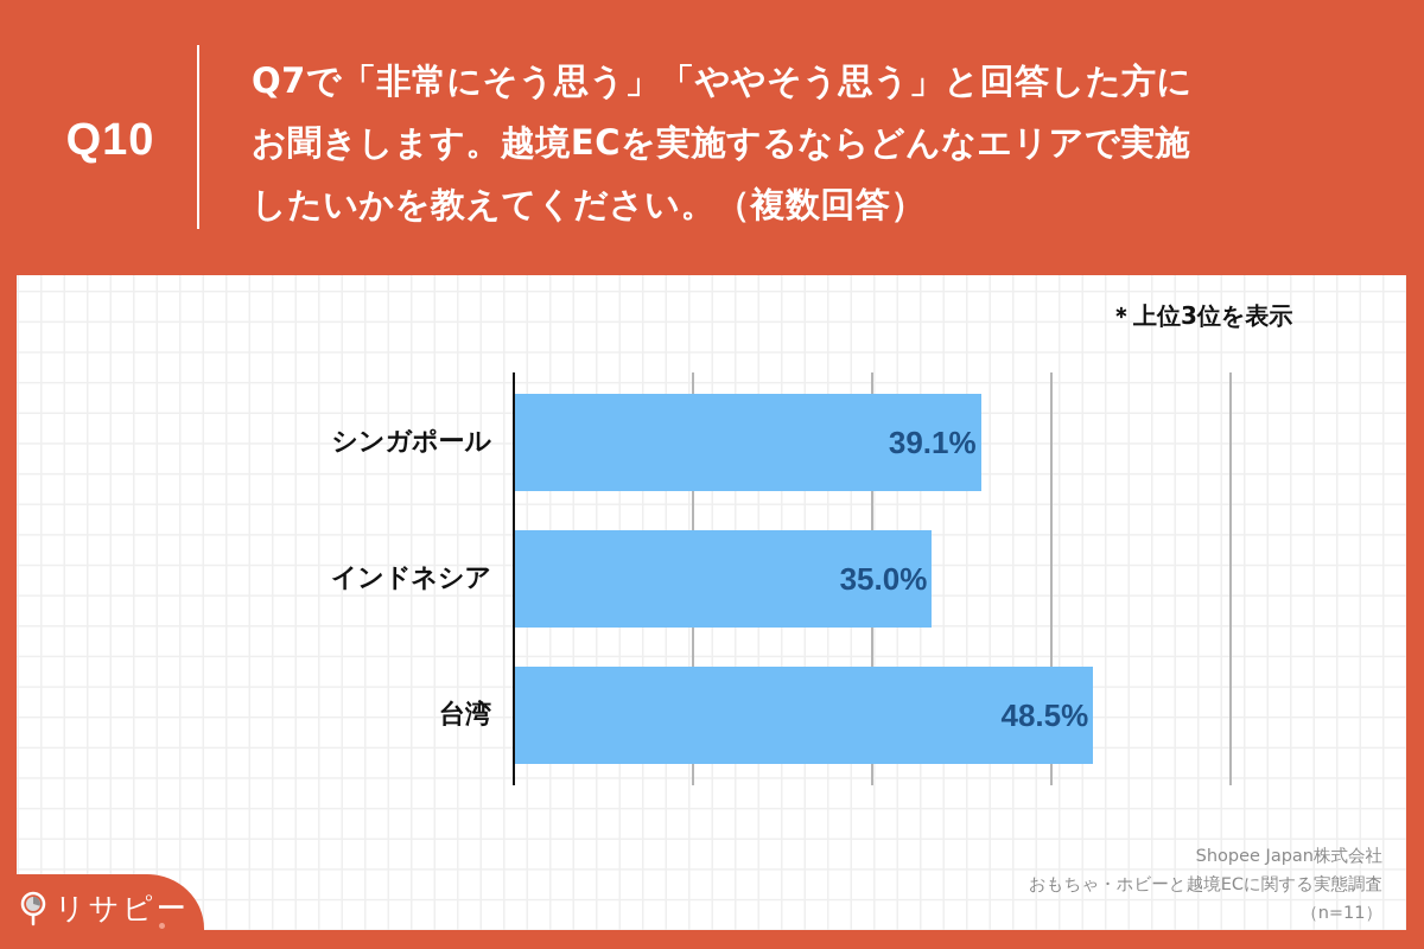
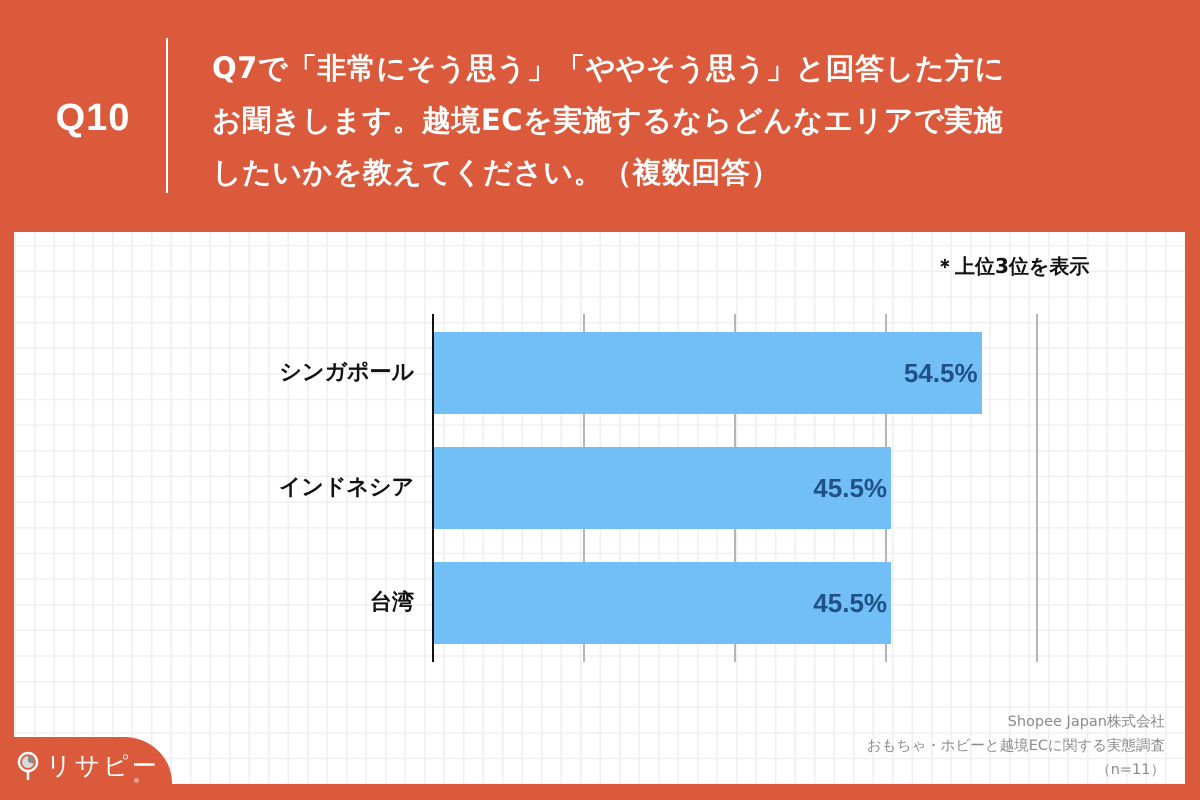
シンガポール: 39.1% -> 54.5%
インドネシア: 35.0% -> 45.5%
台湾: 48.5% -> 45.5%
